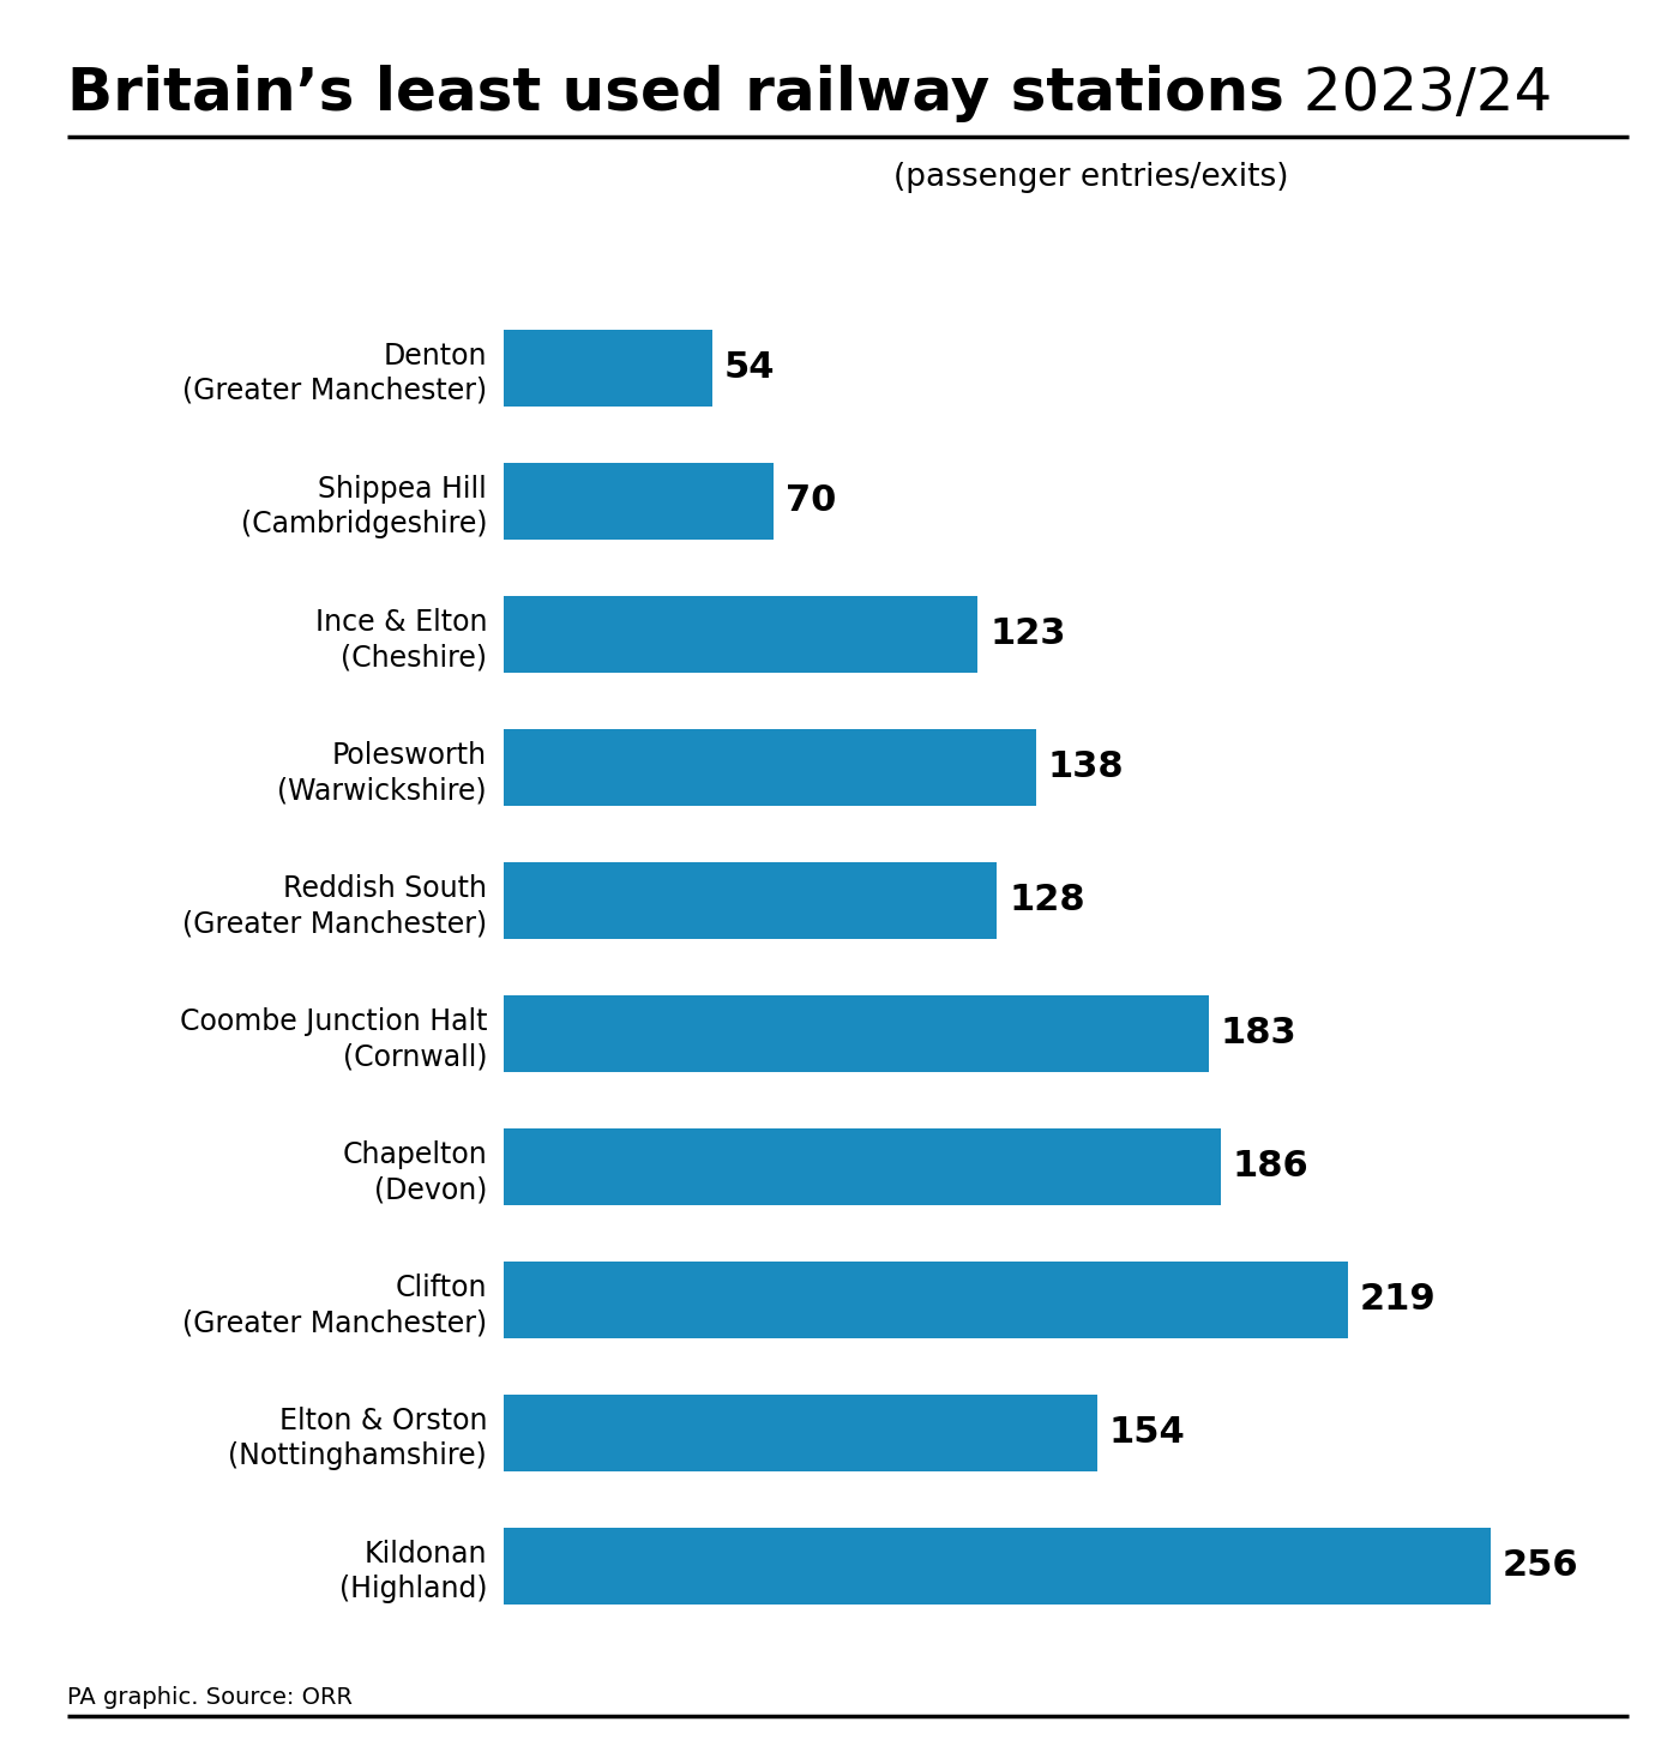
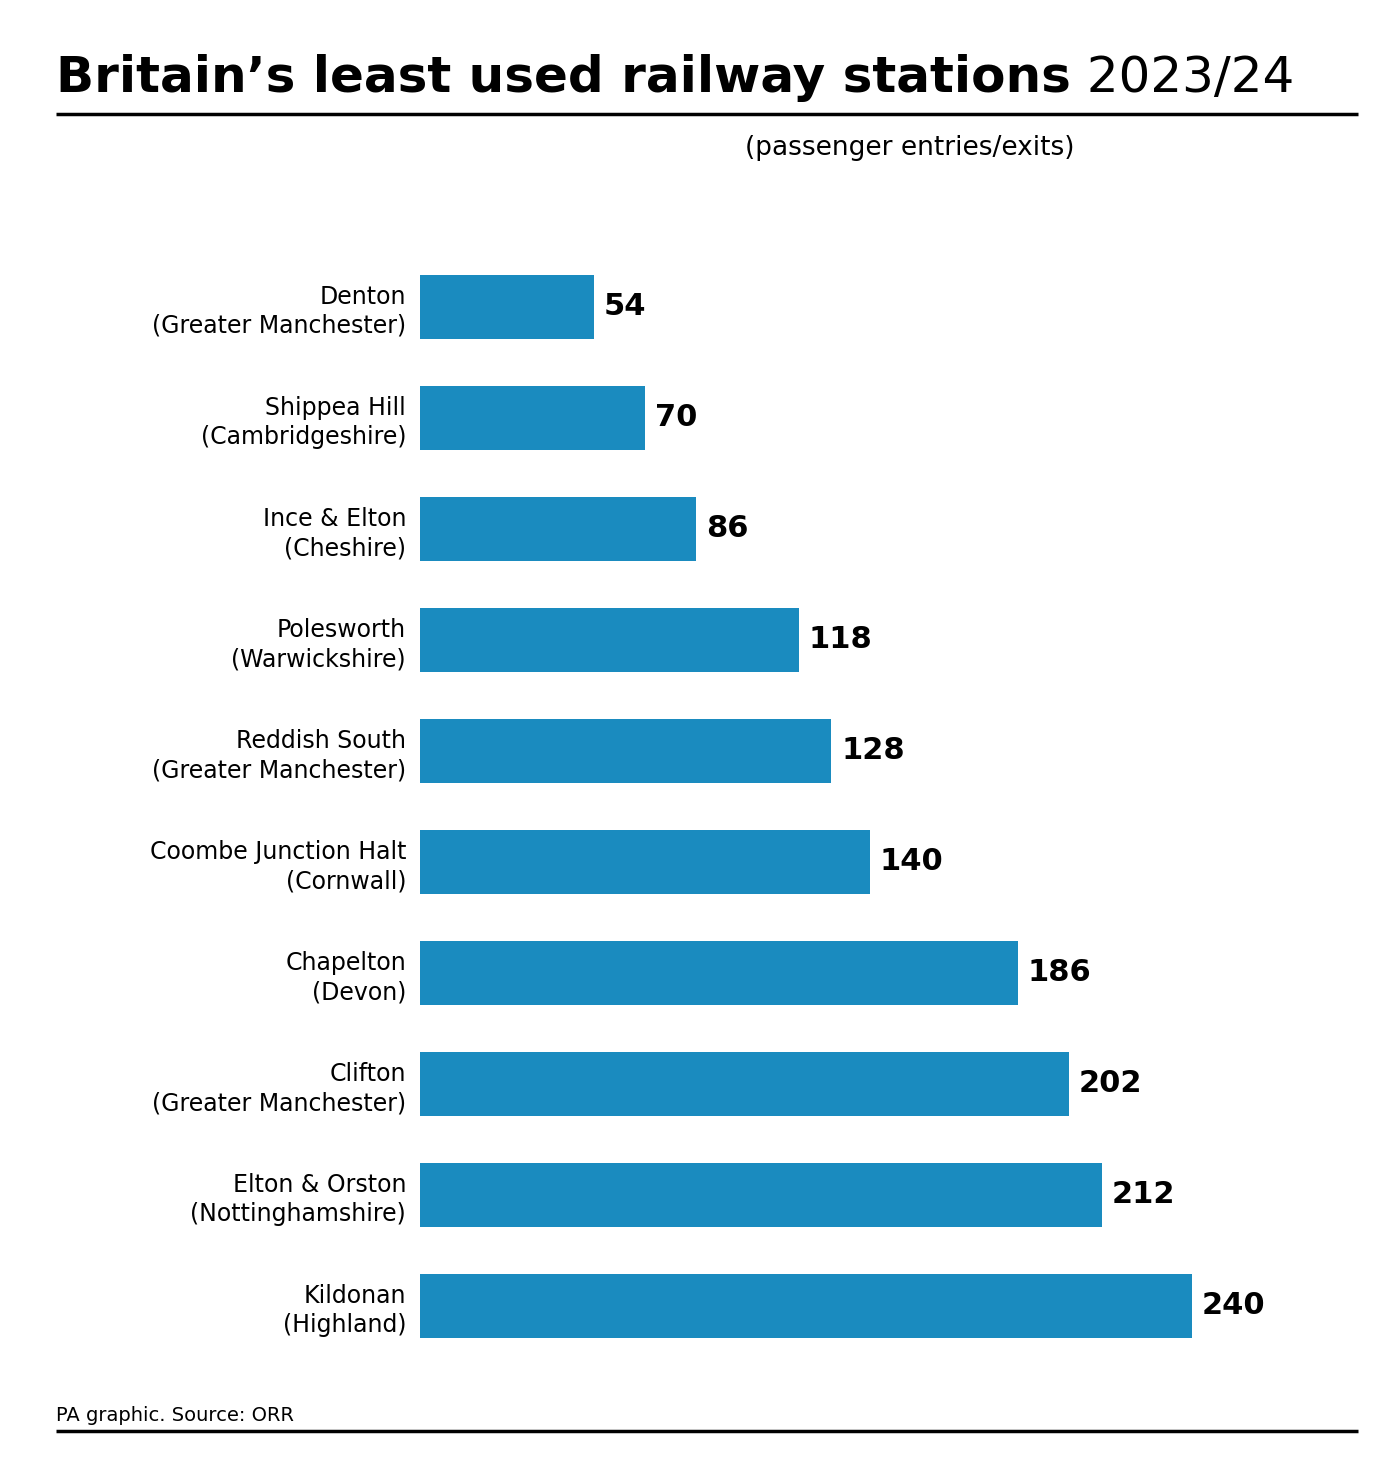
Ince & Elton (Cheshire): 123 -> 86
Polesworth (Warwickshire): 138 -> 118
Coombe Junction Halt (Cornwall): 183 -> 140
Clifton (Greater Manchester): 219 -> 202
Elton & Orston (Nottinghamshire): 154 -> 212
Kildonan (Highland): 256 -> 240
